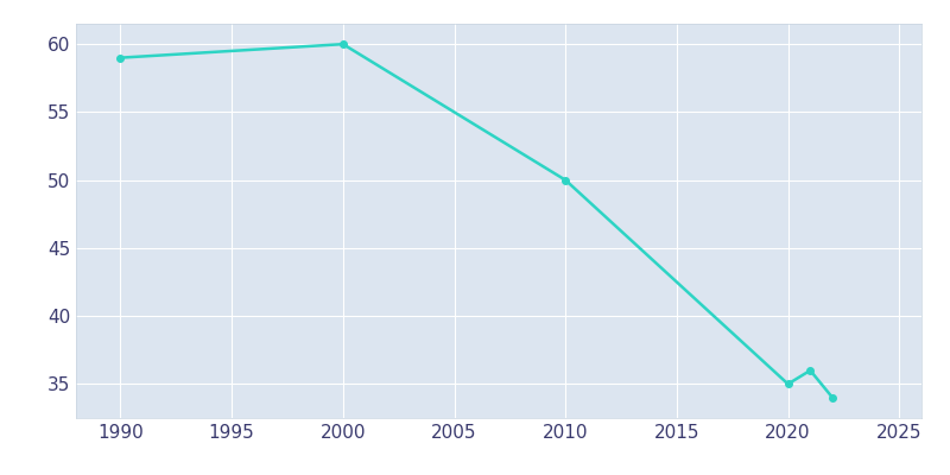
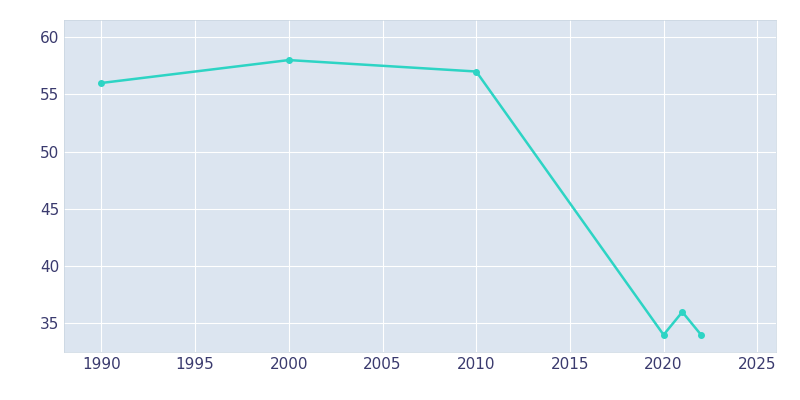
1990: 59 -> 56
2000: 60 -> 58
2010: 50 -> 57
2020: 35 -> 34
